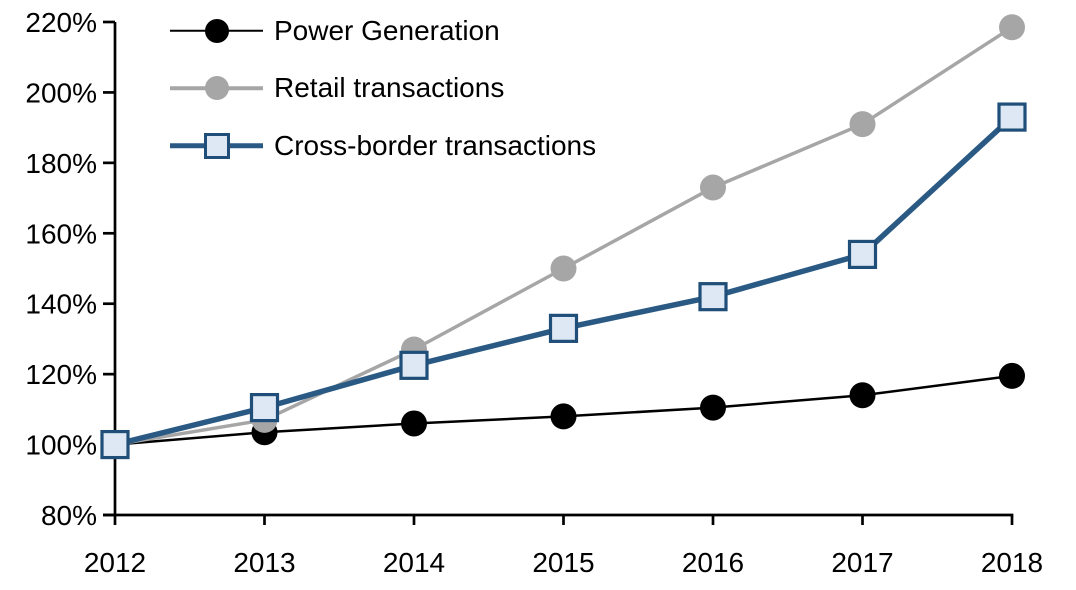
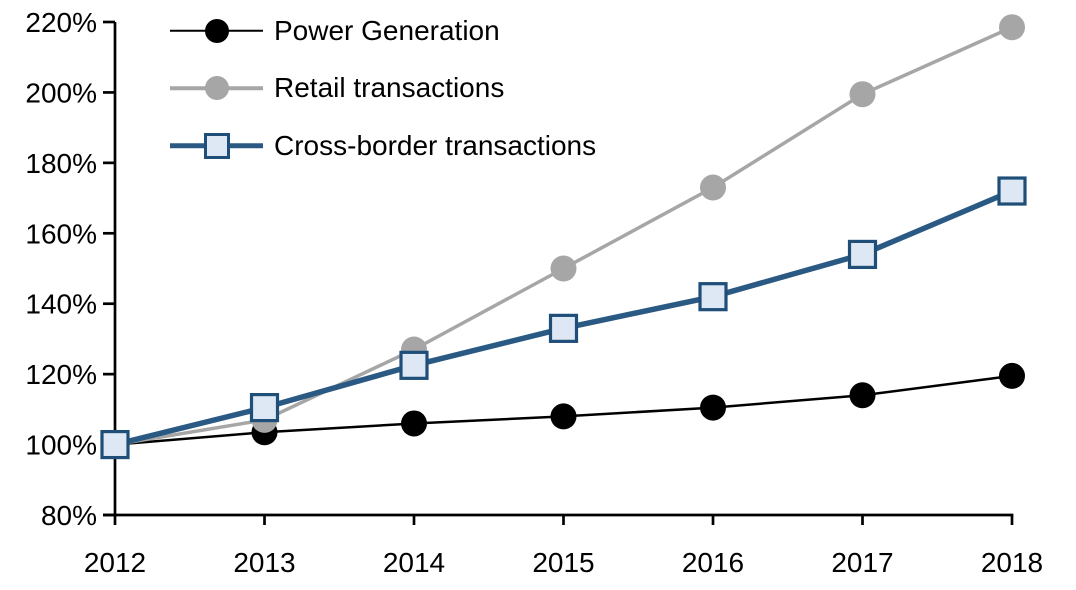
Retail transactions/2017: 191% -> 200%
Cross-border transactions/2018: 193% -> 172%
